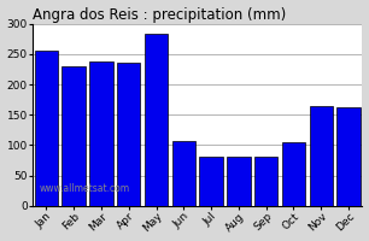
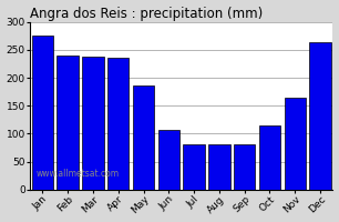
Jan: 256 -> 275
Feb: 230 -> 240
May: 284 -> 187
Oct: 104 -> 115
Dec: 162 -> 263
